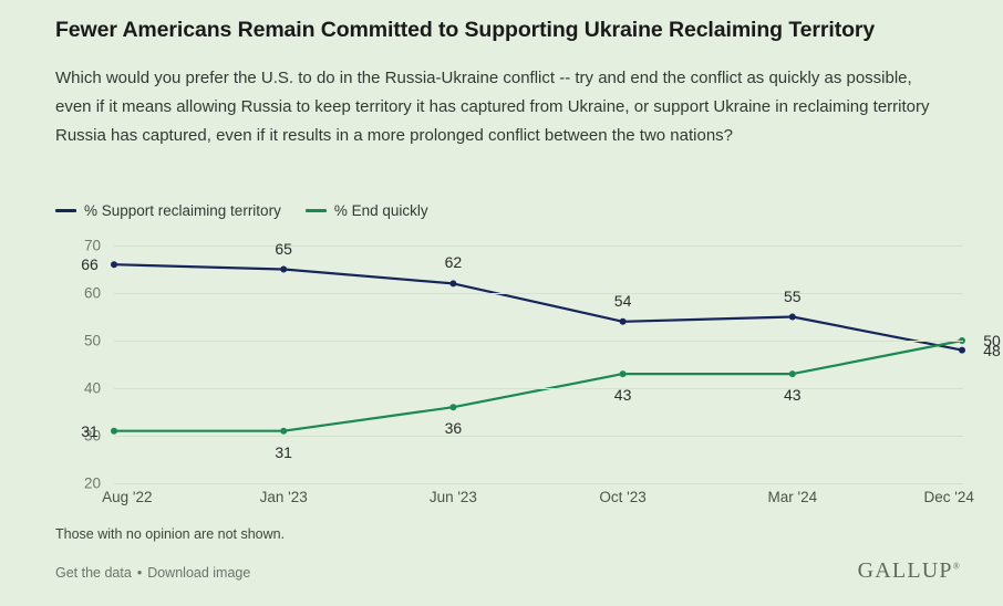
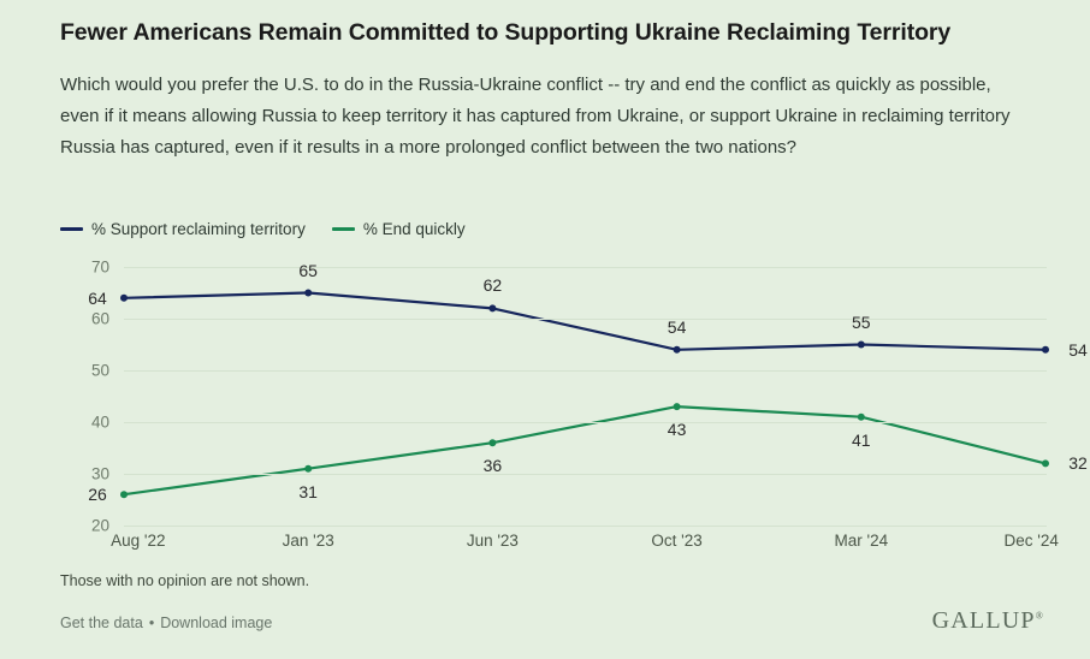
% Support reclaiming territory/Aug '22: 66 -> 64
% End quickly/Aug '22: 31 -> 26
% End quickly/Mar '24: 43 -> 41
% Support reclaiming territory/Dec '24: 48 -> 54
% End quickly/Dec '24: 50 -> 32
